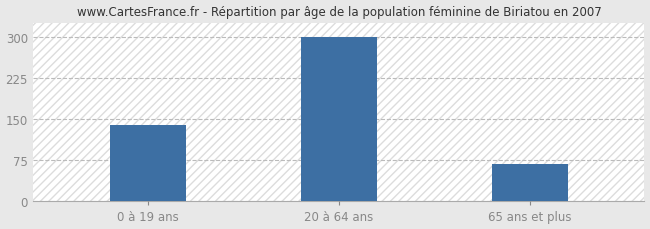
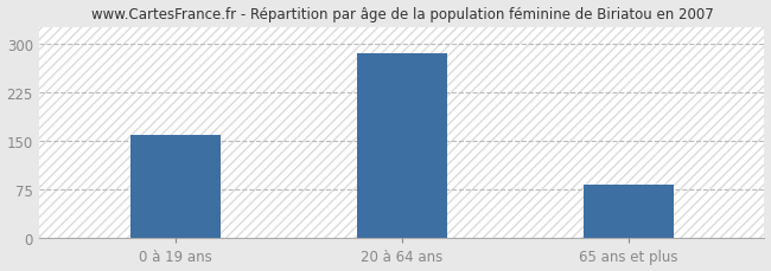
0 à 19 ans: 140 -> 160
20 à 64 ans: 300 -> 284
65 ans et plus: 68 -> 82
